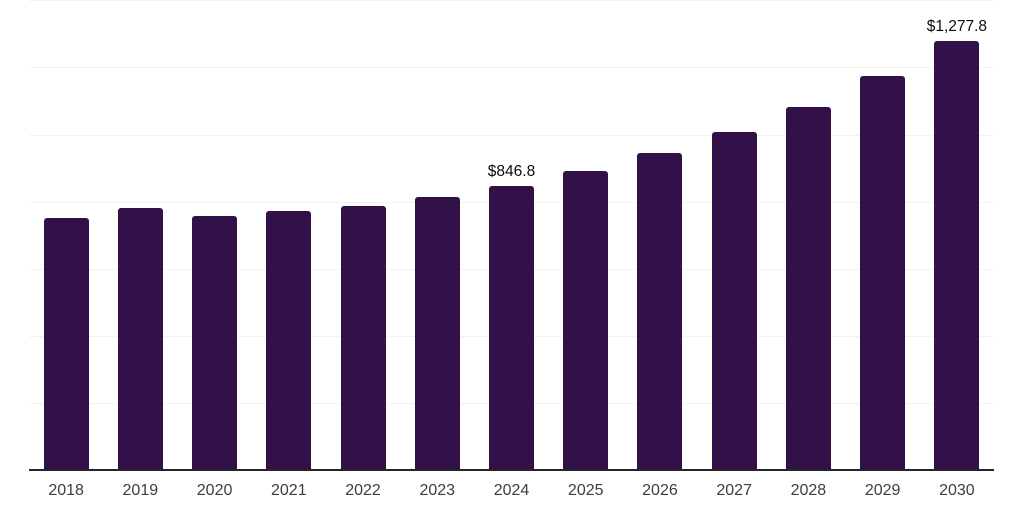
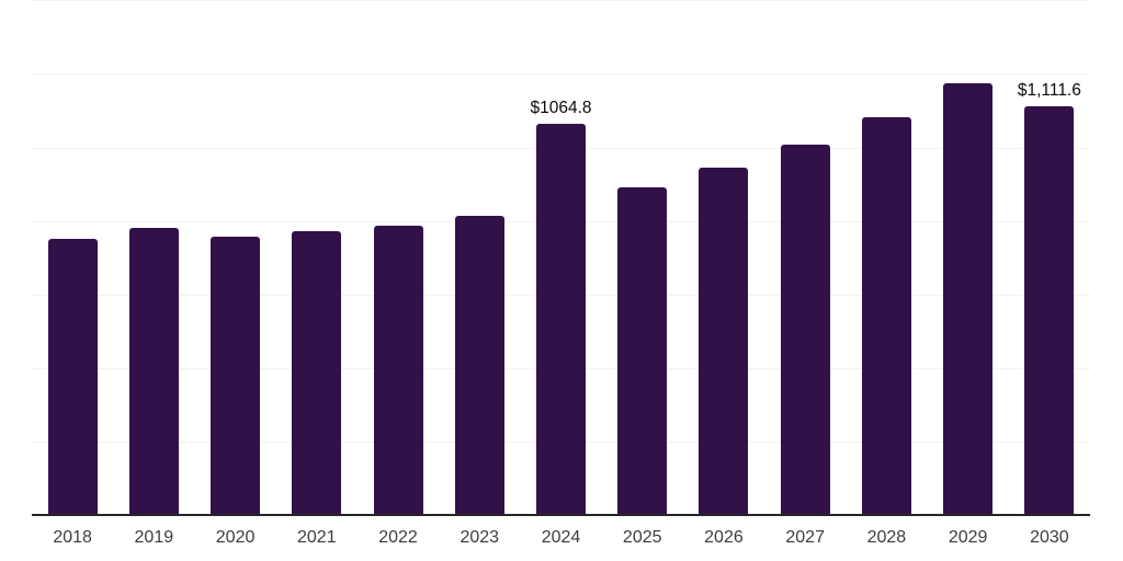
2024: $846.8 -> $1064.8
2030: $1,277.8 -> $1,111.6
